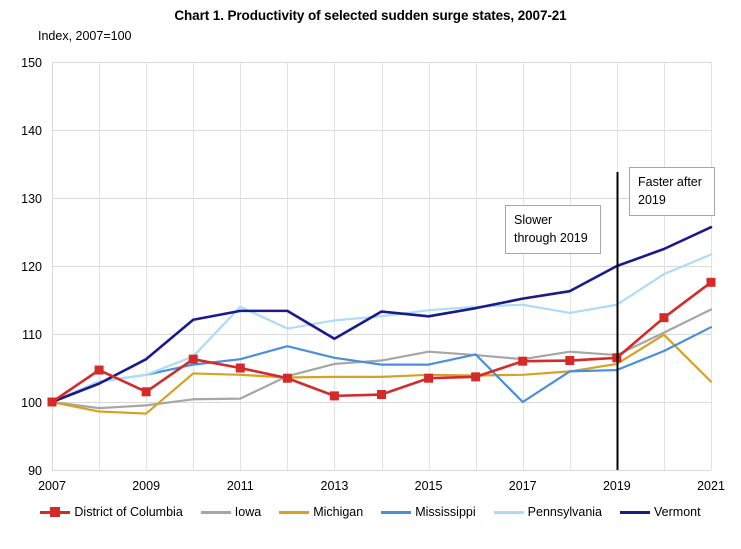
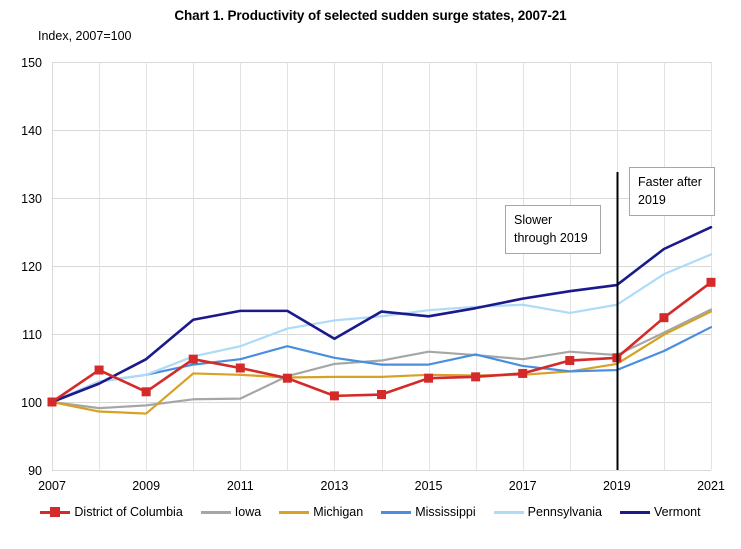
Pennsylvania/2011: 114 -> 108
District of Columbia/2017: 106 -> 104
Mississippi/2017: 100 -> 105
Vermont/2019: 120 -> 117
Michigan/2021: 103 -> 113
